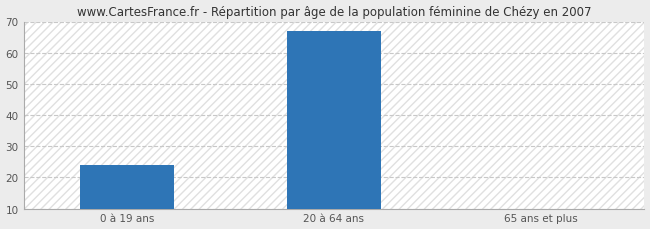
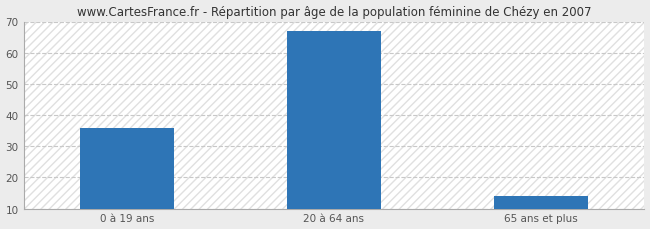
0 à 19 ans: 24 -> 36
65 ans et plus: 10 -> 14
